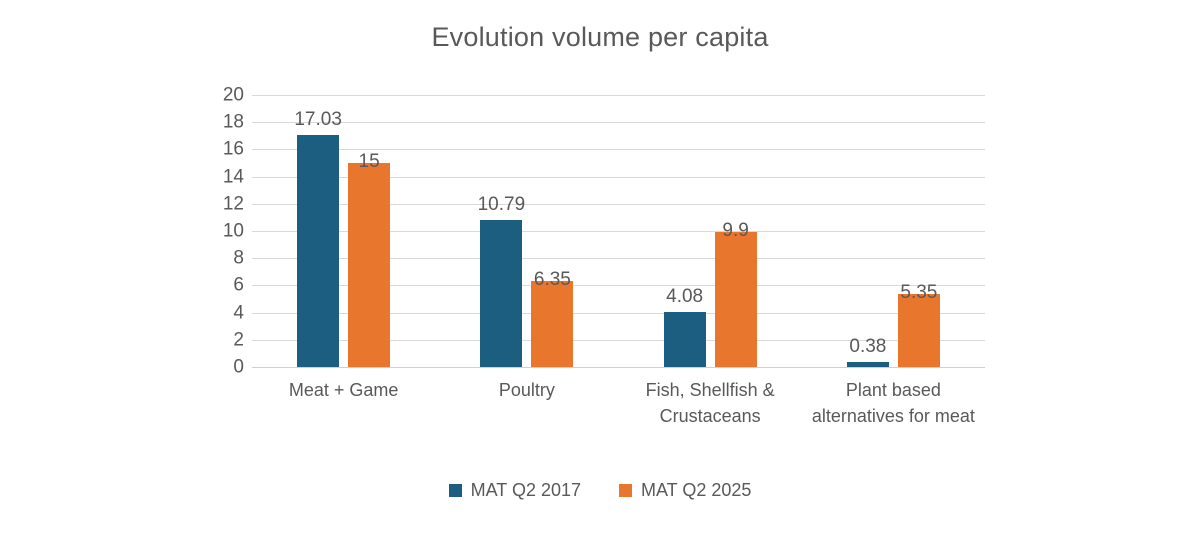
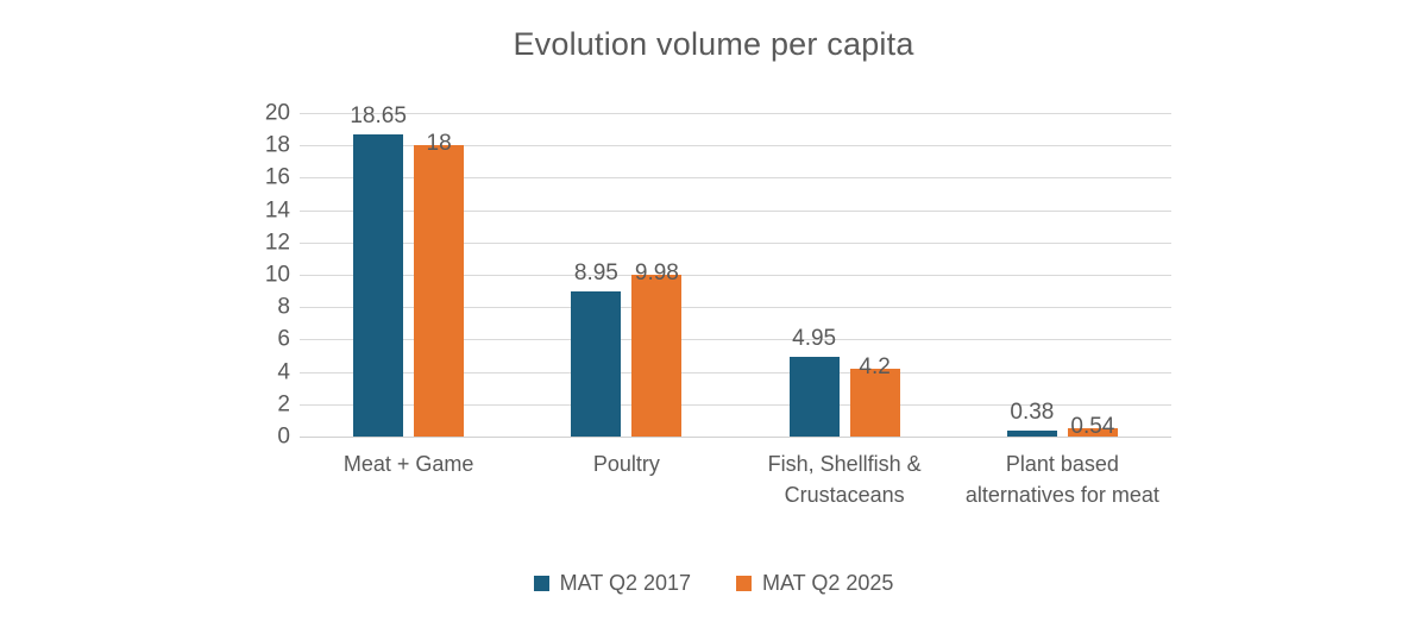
MAT Q2 2017/Meat + Game: 17.03 -> 18.65
MAT Q2 2025/Meat + Game: 15 -> 18
MAT Q2 2017/Poultry: 10.79 -> 8.95
MAT Q2 2025/Poultry: 6.35 -> 9.98
MAT Q2 2017/Fish, Shellfish & Crustaceans: 4.08 -> 4.95
MAT Q2 2025/Fish, Shellfish & Crustaceans: 9.9 -> 4.2
MAT Q2 2025/Plant based alternatives for meat: 5.35 -> 0.54
